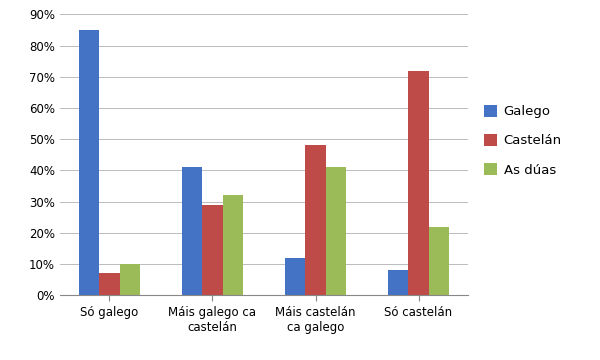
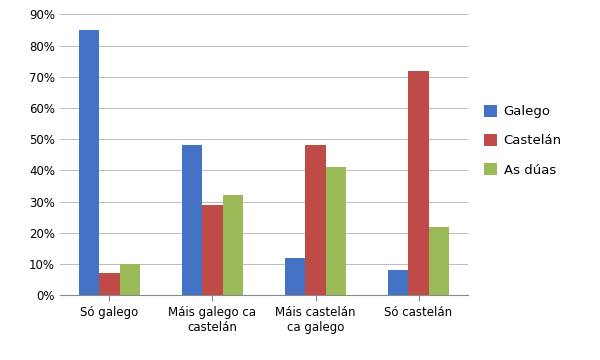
Galego/Máis galego ca castelán: 41% -> 48%
